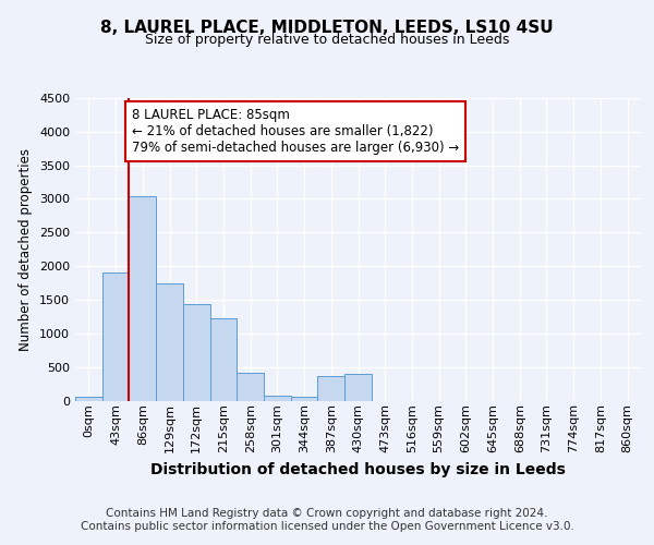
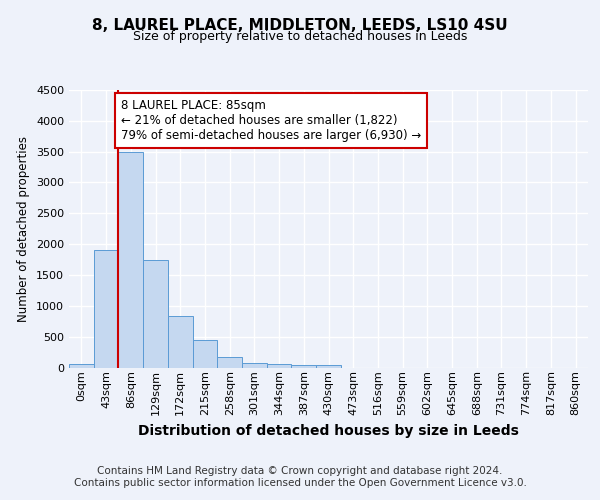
86sqm: 3040 -> 3500
172sqm: 1440 -> 840
215sqm: 1220 -> 440
258sqm: 420 -> 160
387sqm: 360 -> 40
430sqm: 400 -> 40
